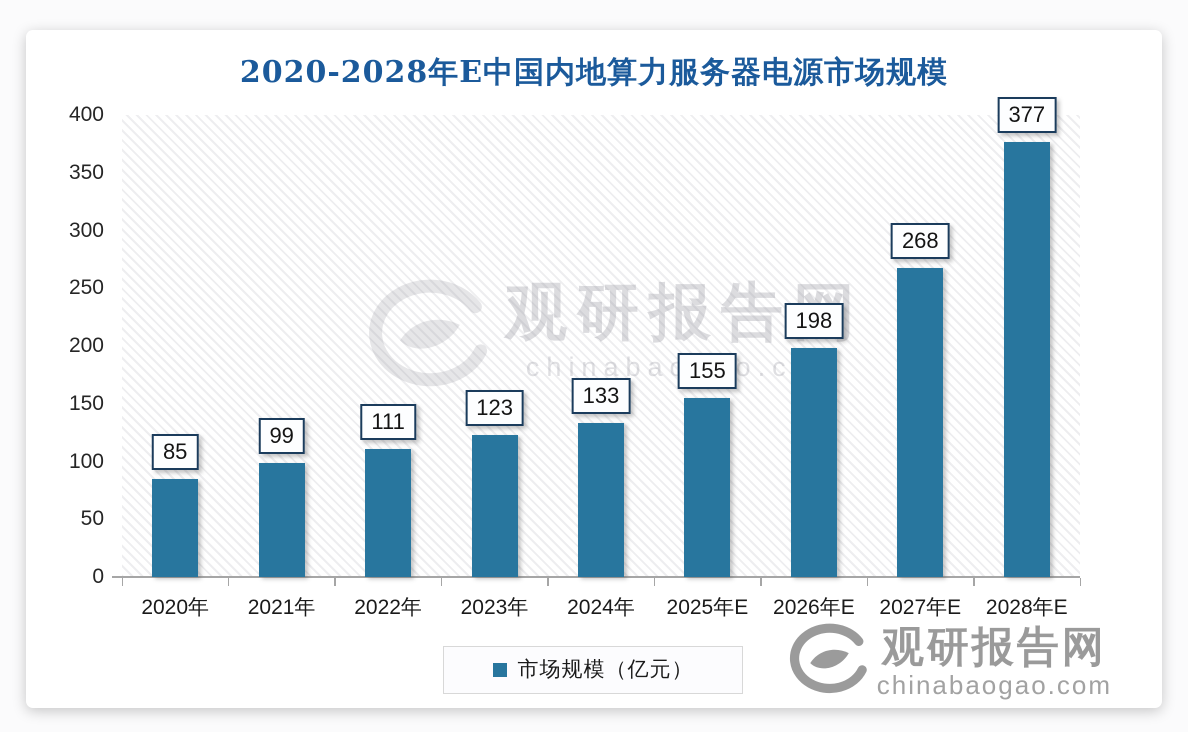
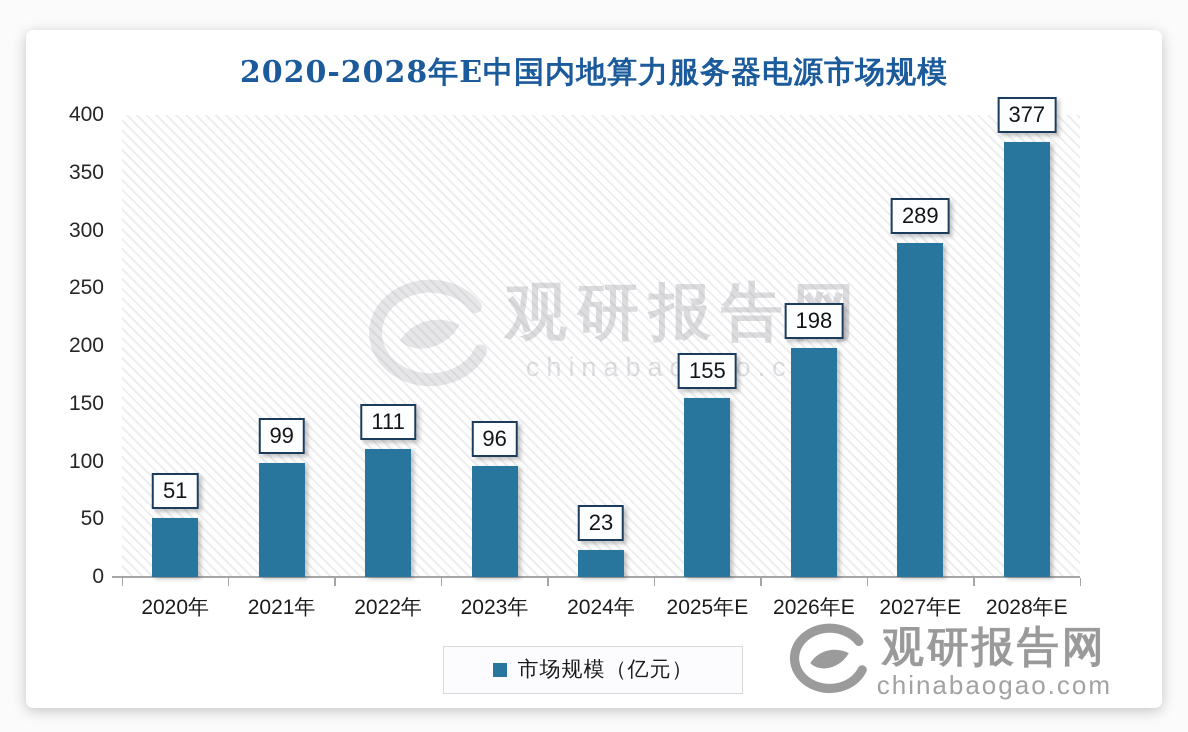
2020年: 85 -> 51
2023年: 123 -> 96
2024年: 133 -> 23
2027年E: 268 -> 289
